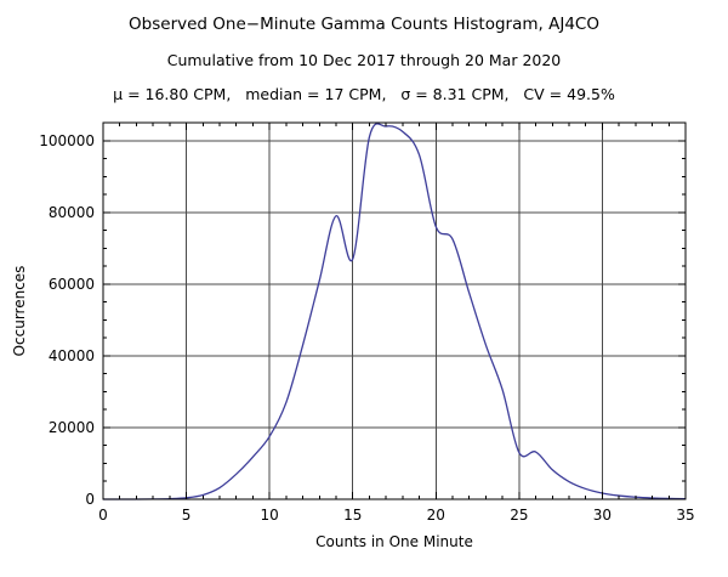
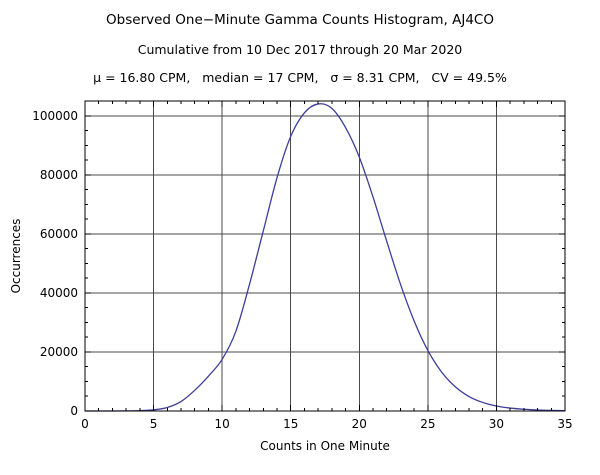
15: 67000 -> 93000
20: 76000 -> 86000
25: 13000 -> 20000
